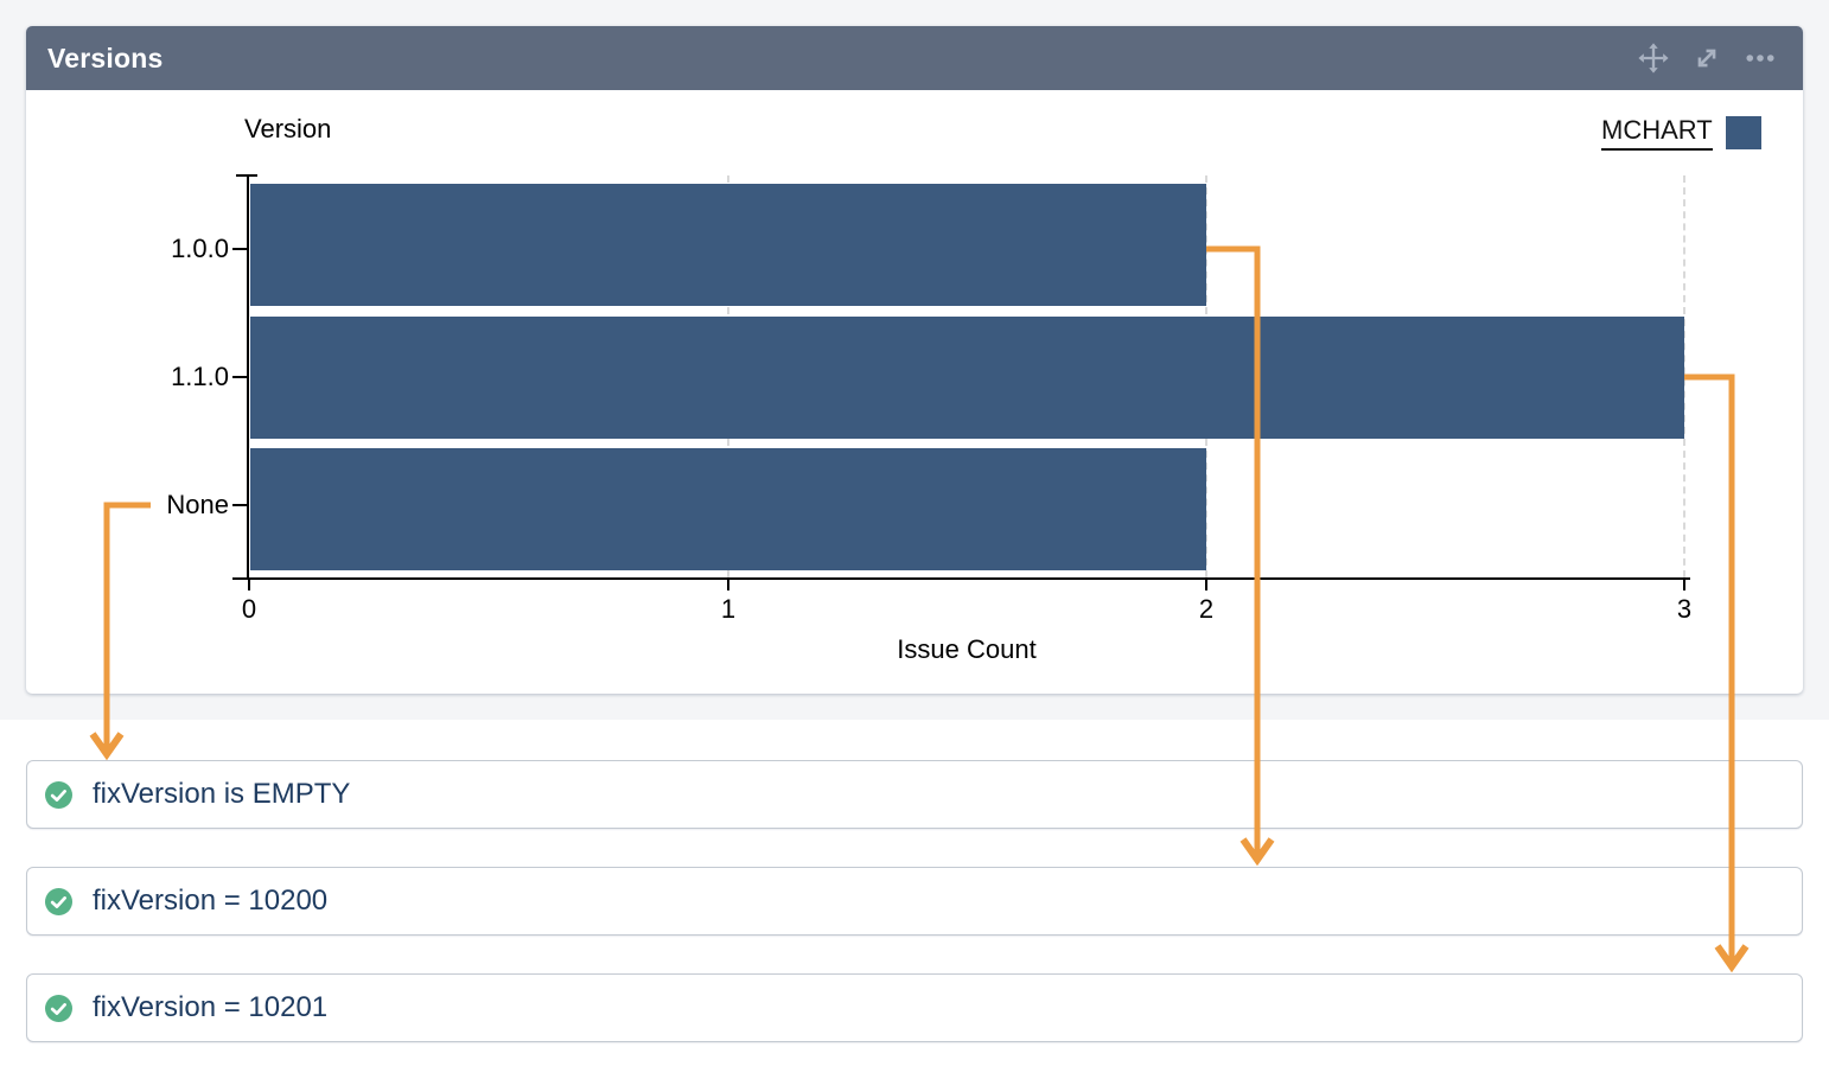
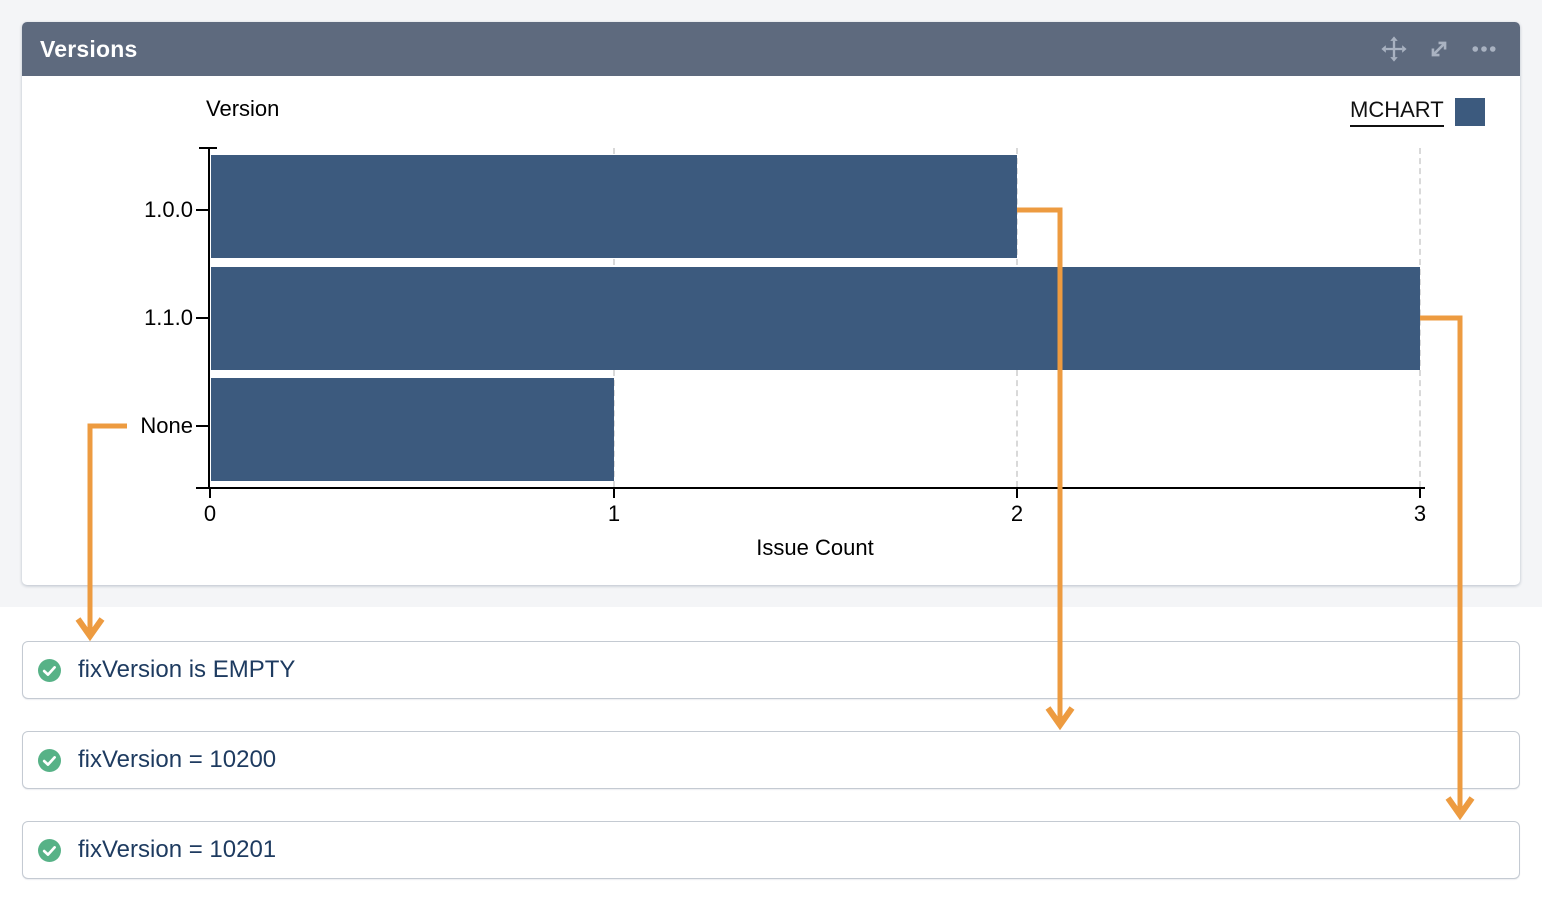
None: 2 -> 1
